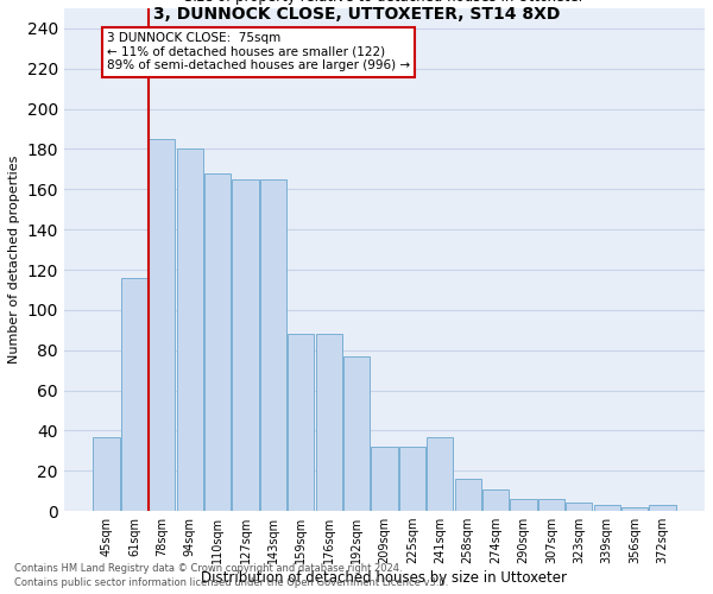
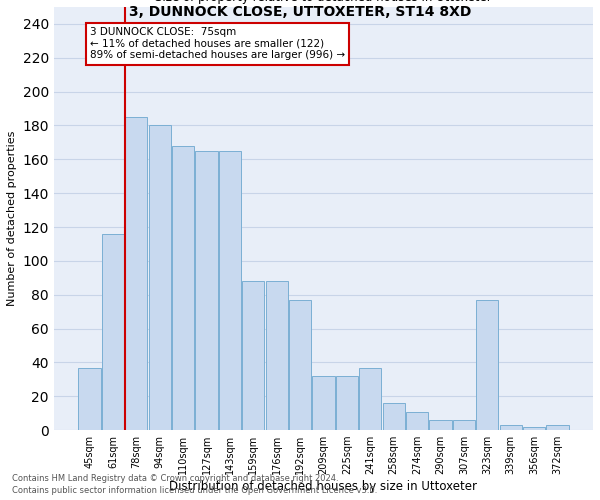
323sqm: 4 -> 77
